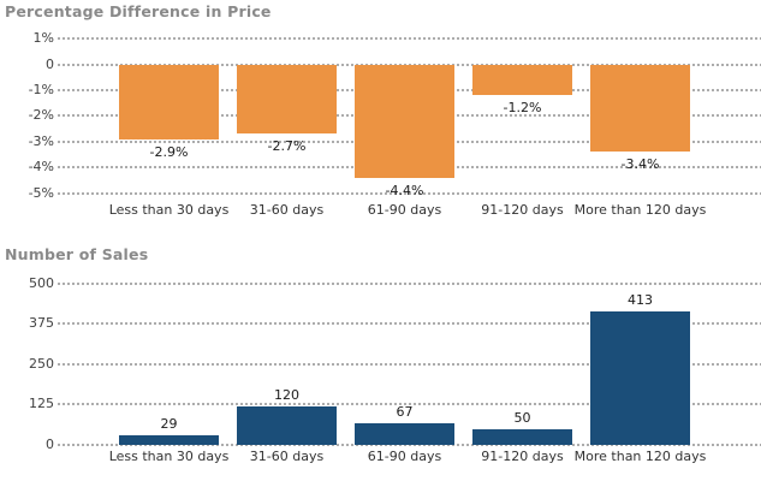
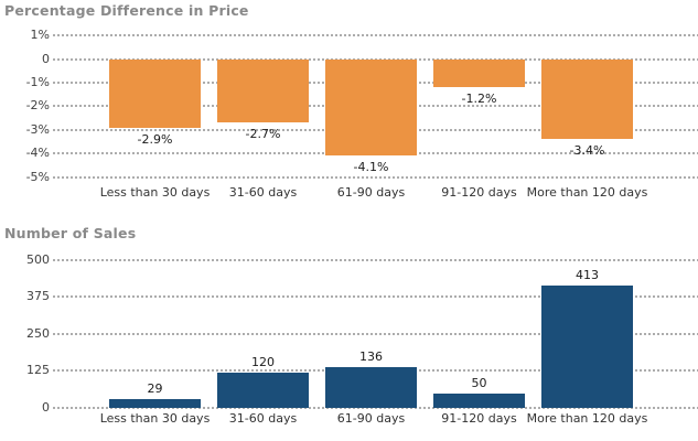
Percentage Difference in Price/61-90 days: -4.4% -> -4.1%
Number of Sales/61-90 days: 67 -> 136
